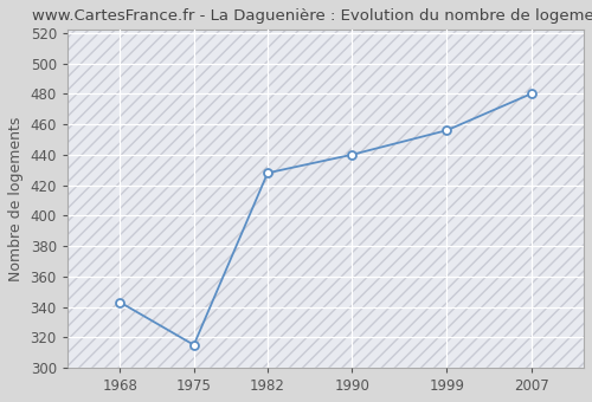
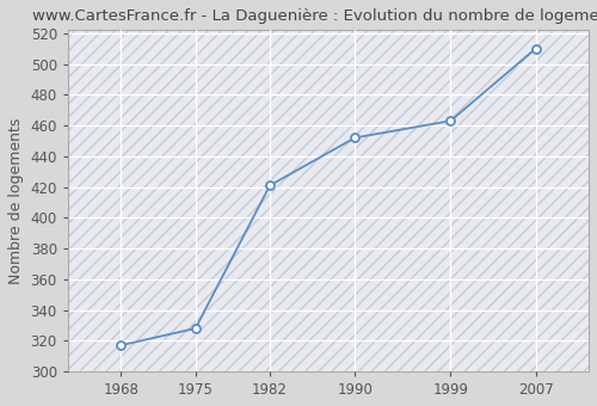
1968: 343 -> 317
1975: 315 -> 328
1982: 428 -> 421
1990: 440 -> 452
1999: 456 -> 463
2007: 480 -> 510
